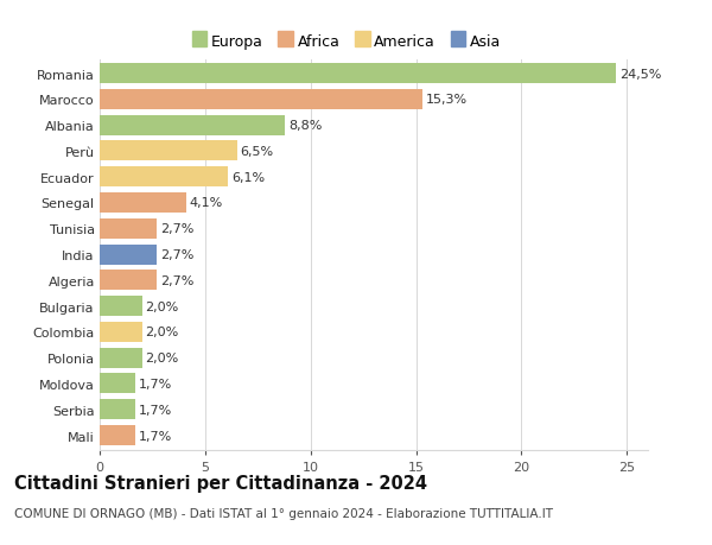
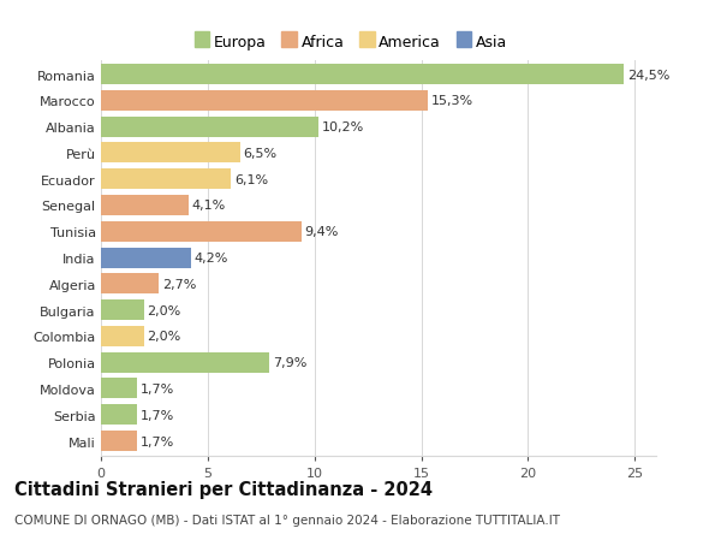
Albania: 8,8% -> 10,2%
Tunisia: 2,7% -> 9,4%
India: 2,7% -> 4,2%
Polonia: 2,0% -> 7,9%
